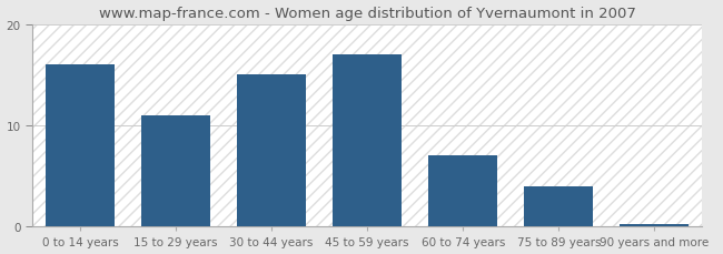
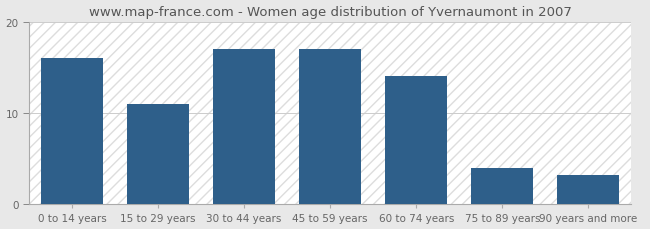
30 to 44 years: 15.0 -> 17.0
60 to 74 years: 7.0 -> 14.0
90 years and more: 0.3 -> 3.2
